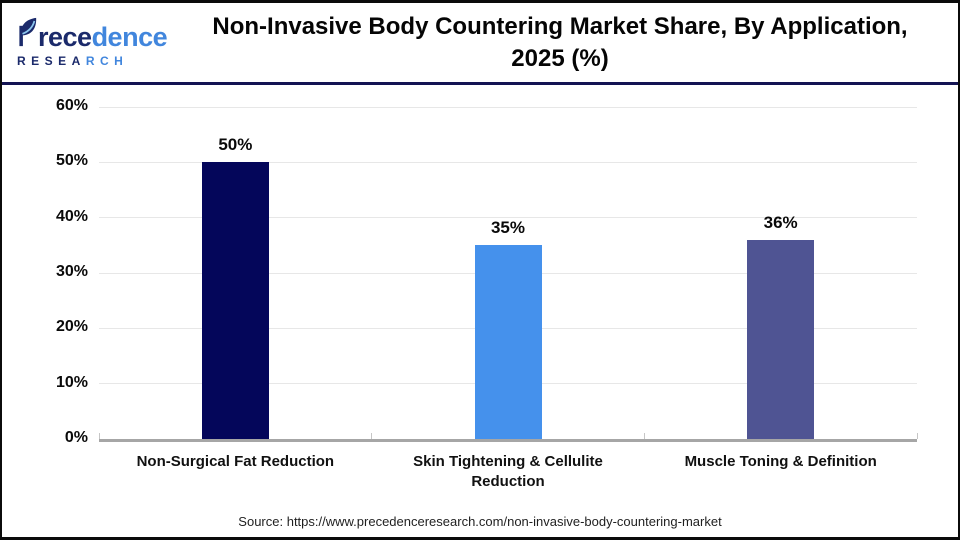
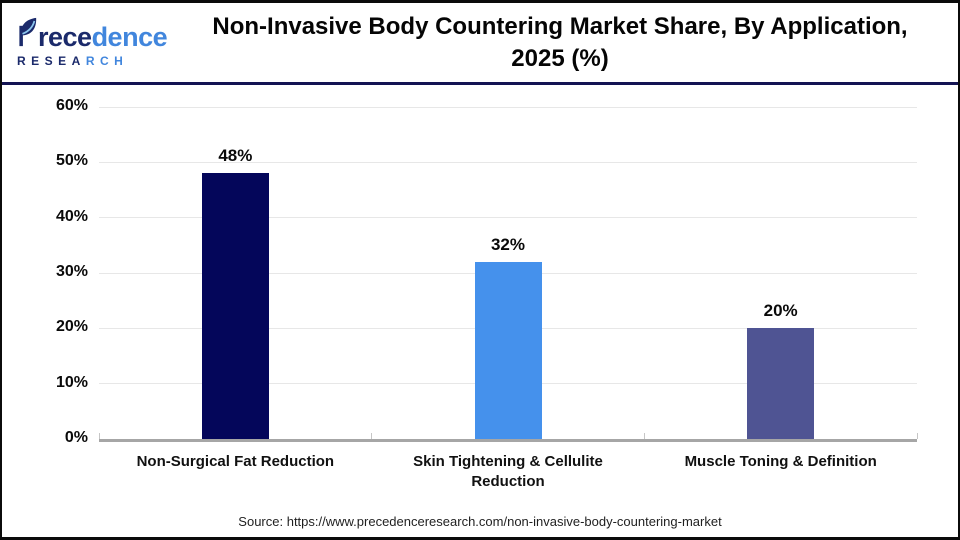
Non-Surgical Fat Reduction: 50% -> 48%
Skin Tightening & Cellulite Reduction: 35% -> 32%
Muscle Toning & Definition: 36% -> 20%
